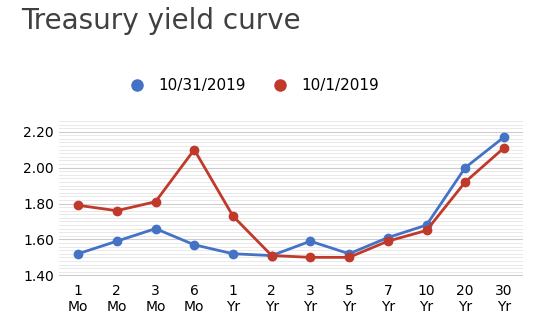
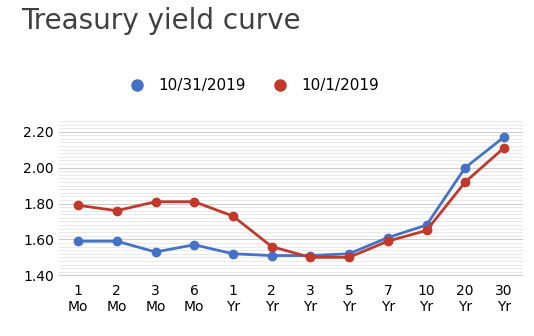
10/31/2019/1 Mo: 1.52 -> 1.59
10/31/2019/3 Mo: 1.66 -> 1.53
10/1/2019/6 Mo: 2.10 -> 1.81
10/1/2019/2 Yr: 1.51 -> 1.56
10/31/2019/3 Yr: 1.59 -> 1.51
